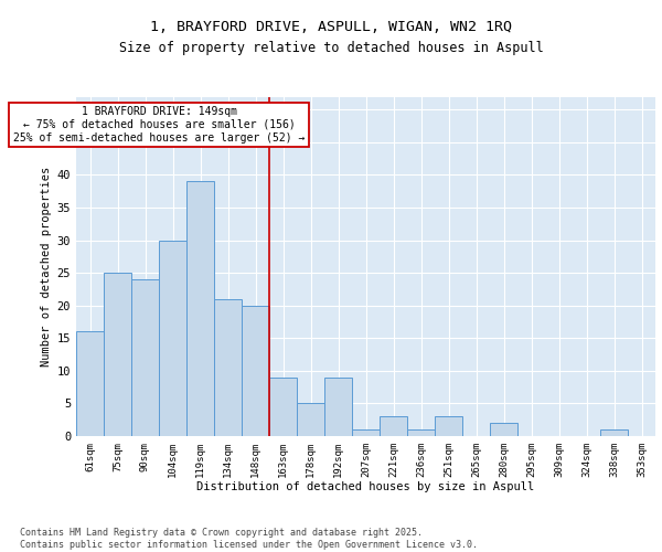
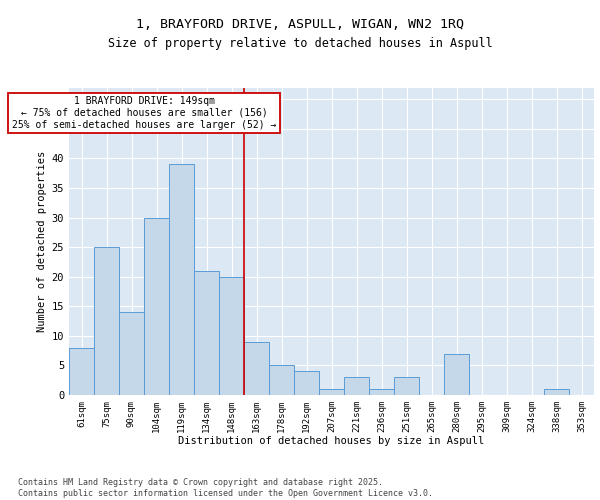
61sqm: 16 -> 8
90sqm: 24 -> 14
192sqm: 9 -> 4
280sqm: 2 -> 7
